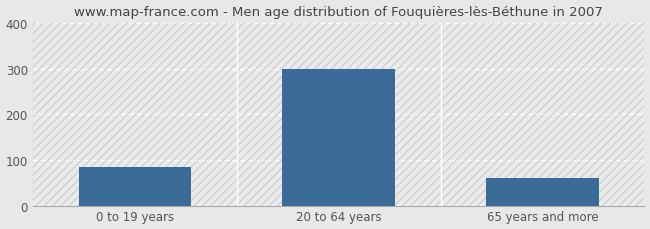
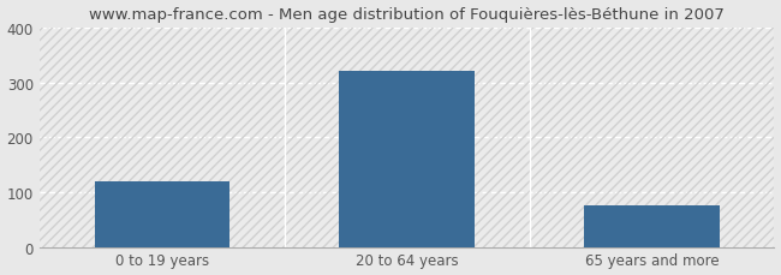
0 to 19 years: 85 -> 120
20 to 64 years: 300 -> 321
65 years and more: 60 -> 75
